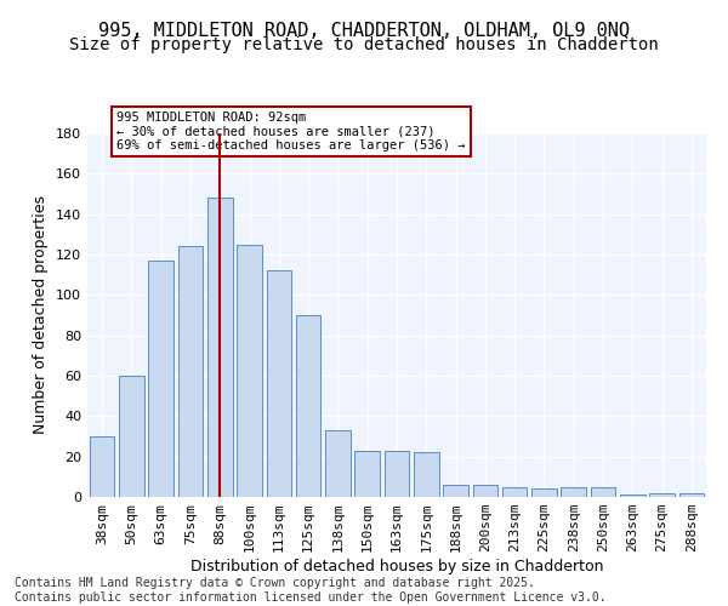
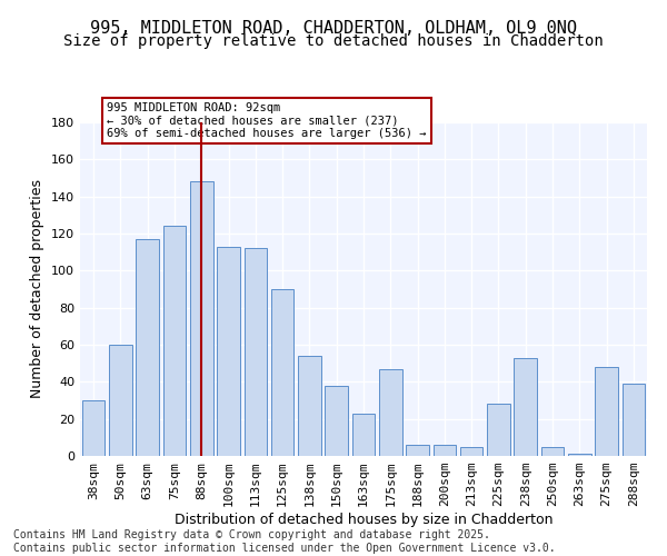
100sqm: 125 -> 113
138sqm: 33 -> 54
150sqm: 23 -> 38
175sqm: 22 -> 47
225sqm: 4 -> 28
238sqm: 5 -> 53
275sqm: 2 -> 48
288sqm: 2 -> 39
